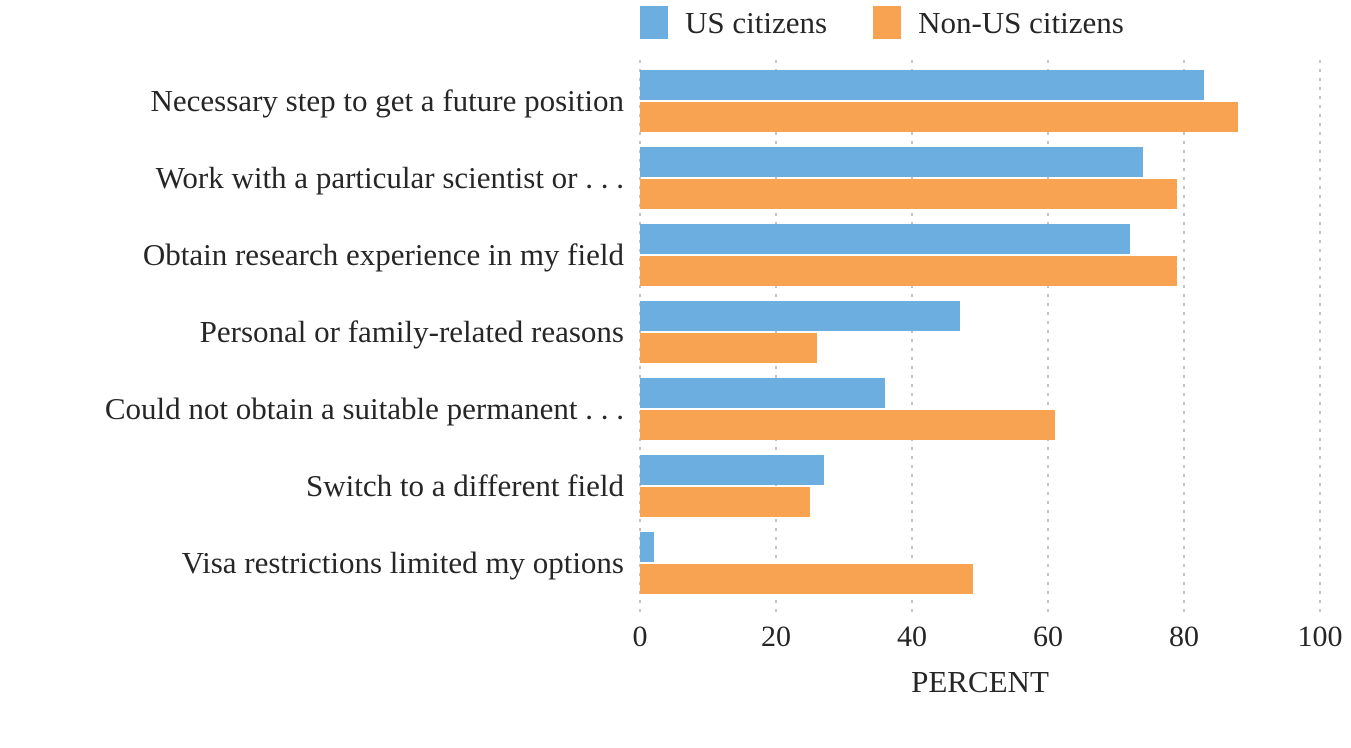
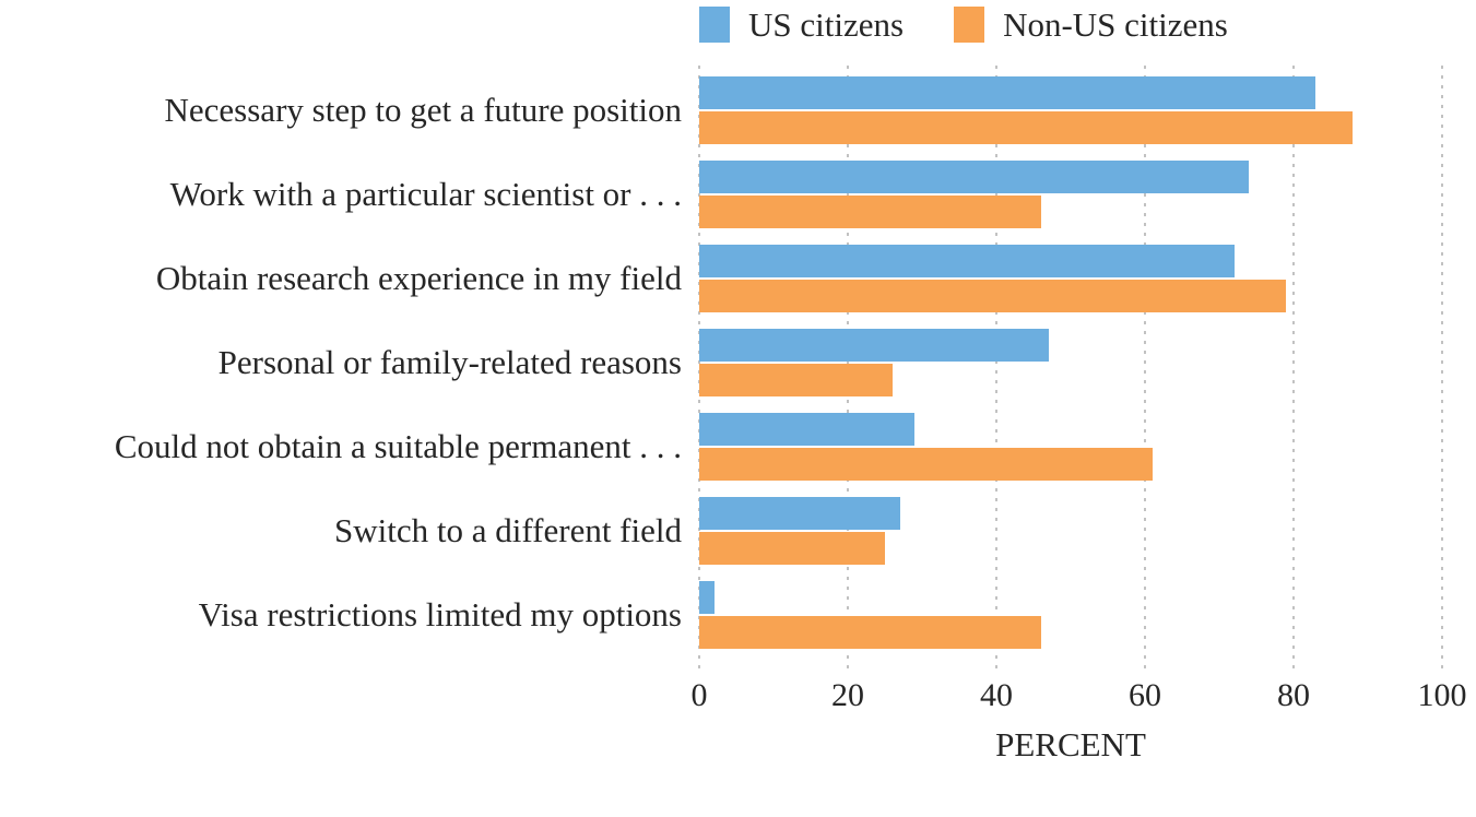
Non-US citizens/Work with a particular scientist or . . .: 79 -> 46
US citizens/Could not obtain a suitable permanent . . .: 36 -> 29
Non-US citizens/Visa restrictions limited my options: 49 -> 46
